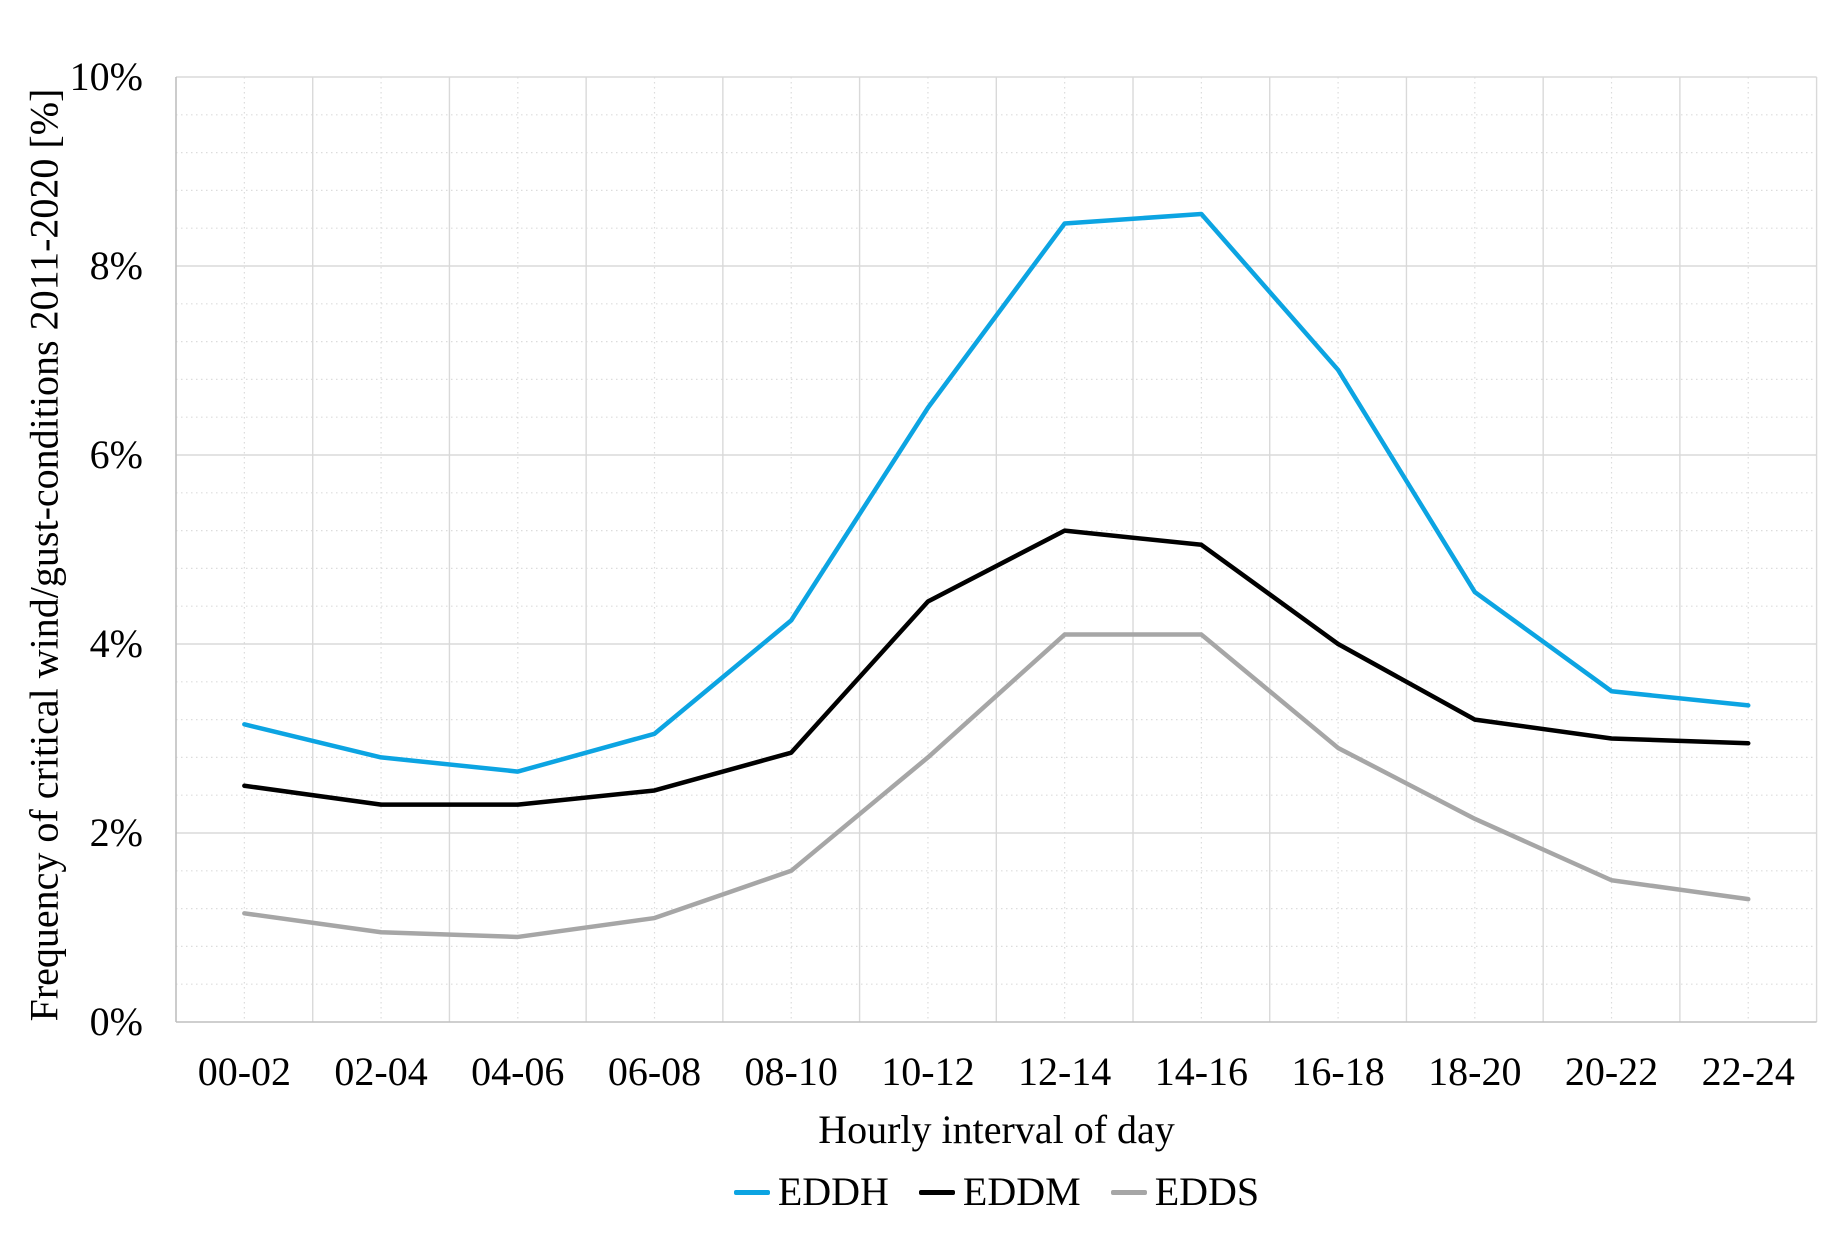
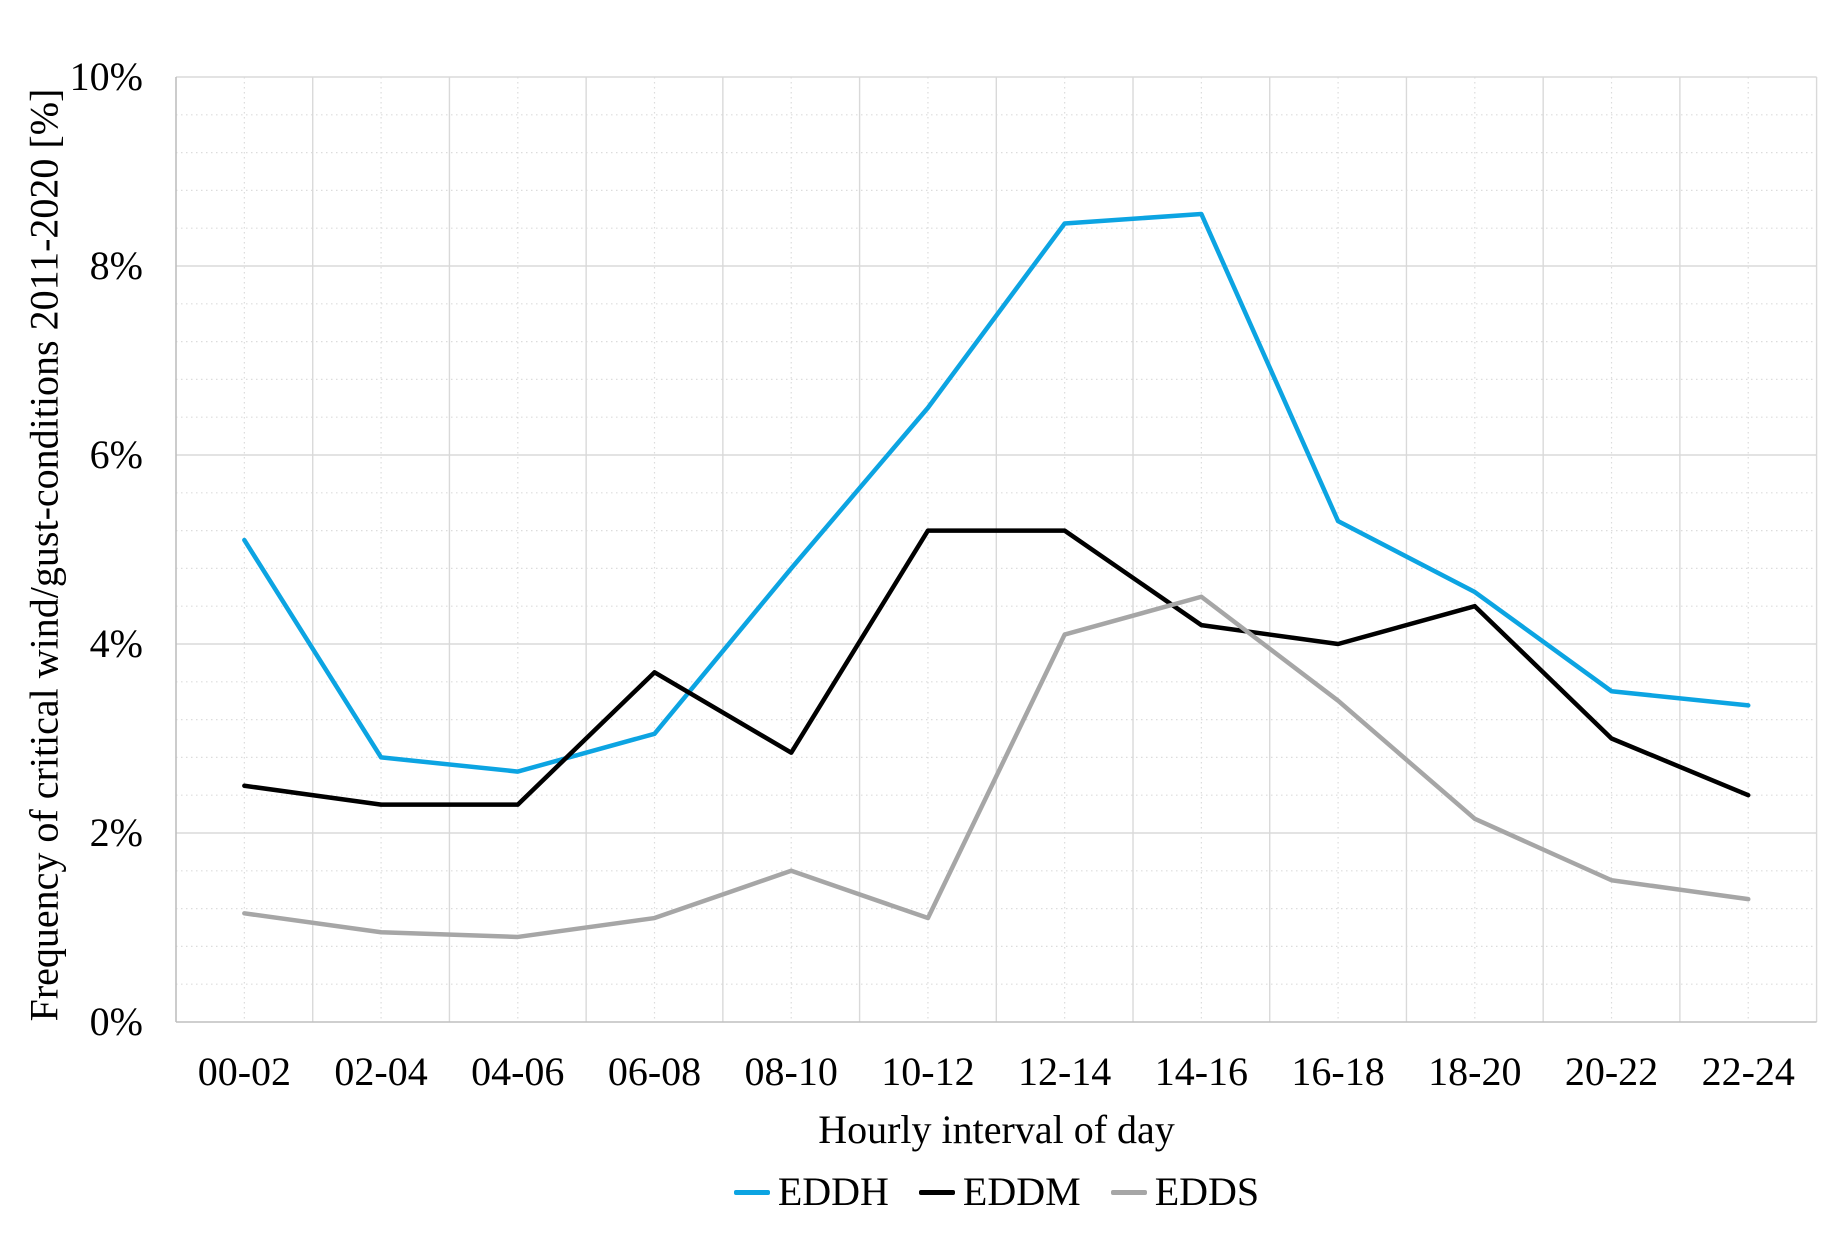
EDDH/00-02: 3.1% -> 5.1%
EDDM/06-08: 2.5% -> 3.7%
EDDH/08-10: 4.2% -> 4.8%
EDDM/10-12: 4.5% -> 5.2%
EDDS/10-12: 2.8% -> 1.1%
EDDM/14-16: 5.0% -> 4.2%
EDDS/14-16: 4.1% -> 4.5%
EDDH/16-18: 6.9% -> 5.3%
EDDS/16-18: 2.9% -> 3.4%
EDDM/18-20: 3.2% -> 4.4%
EDDM/22-24: 3.0% -> 2.4%
